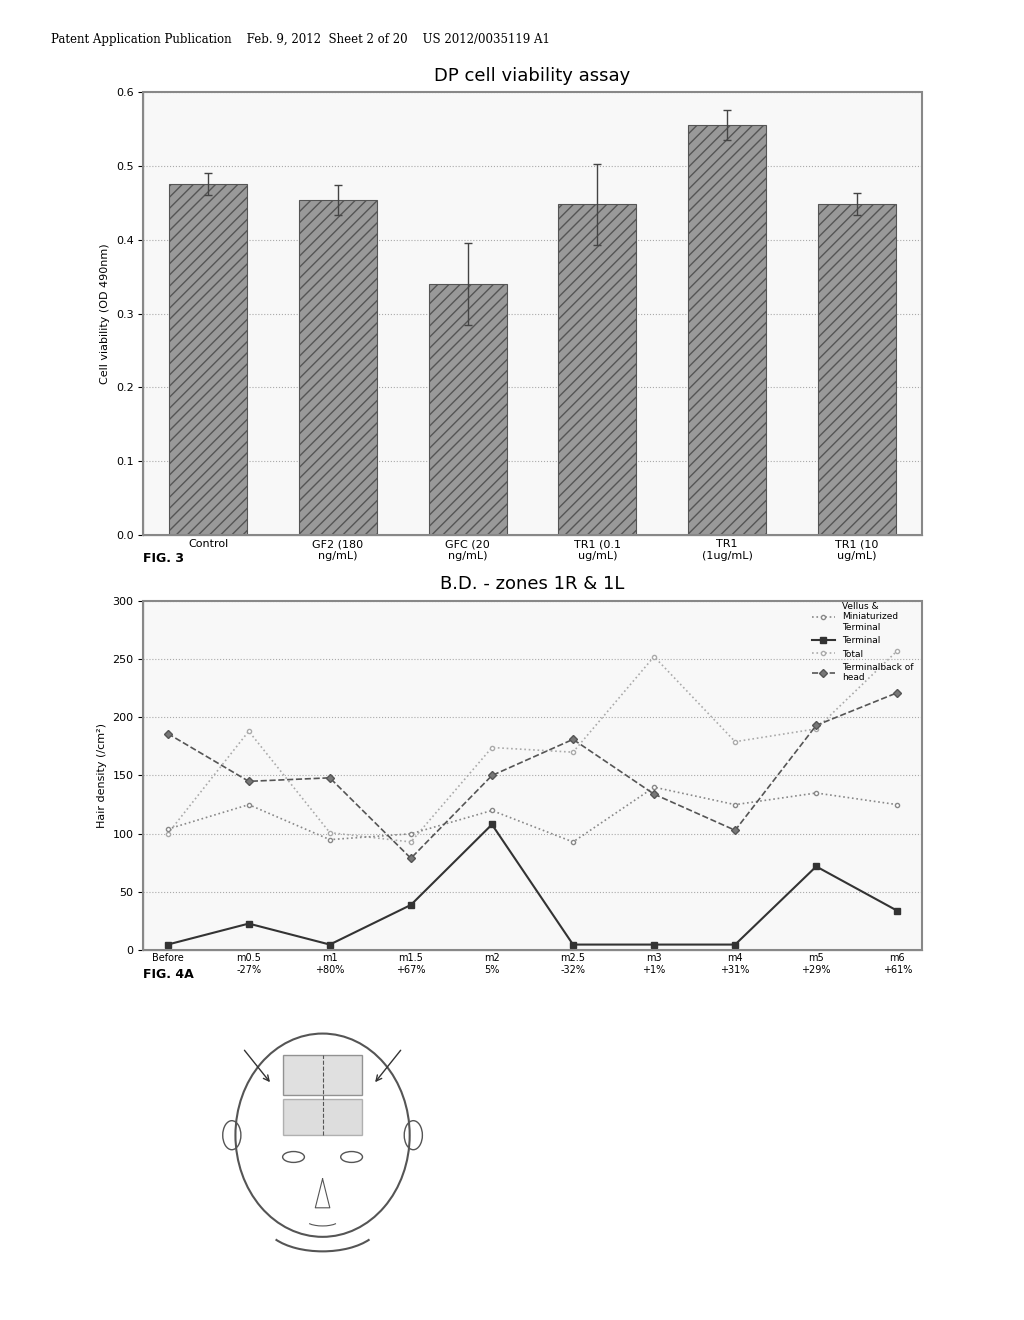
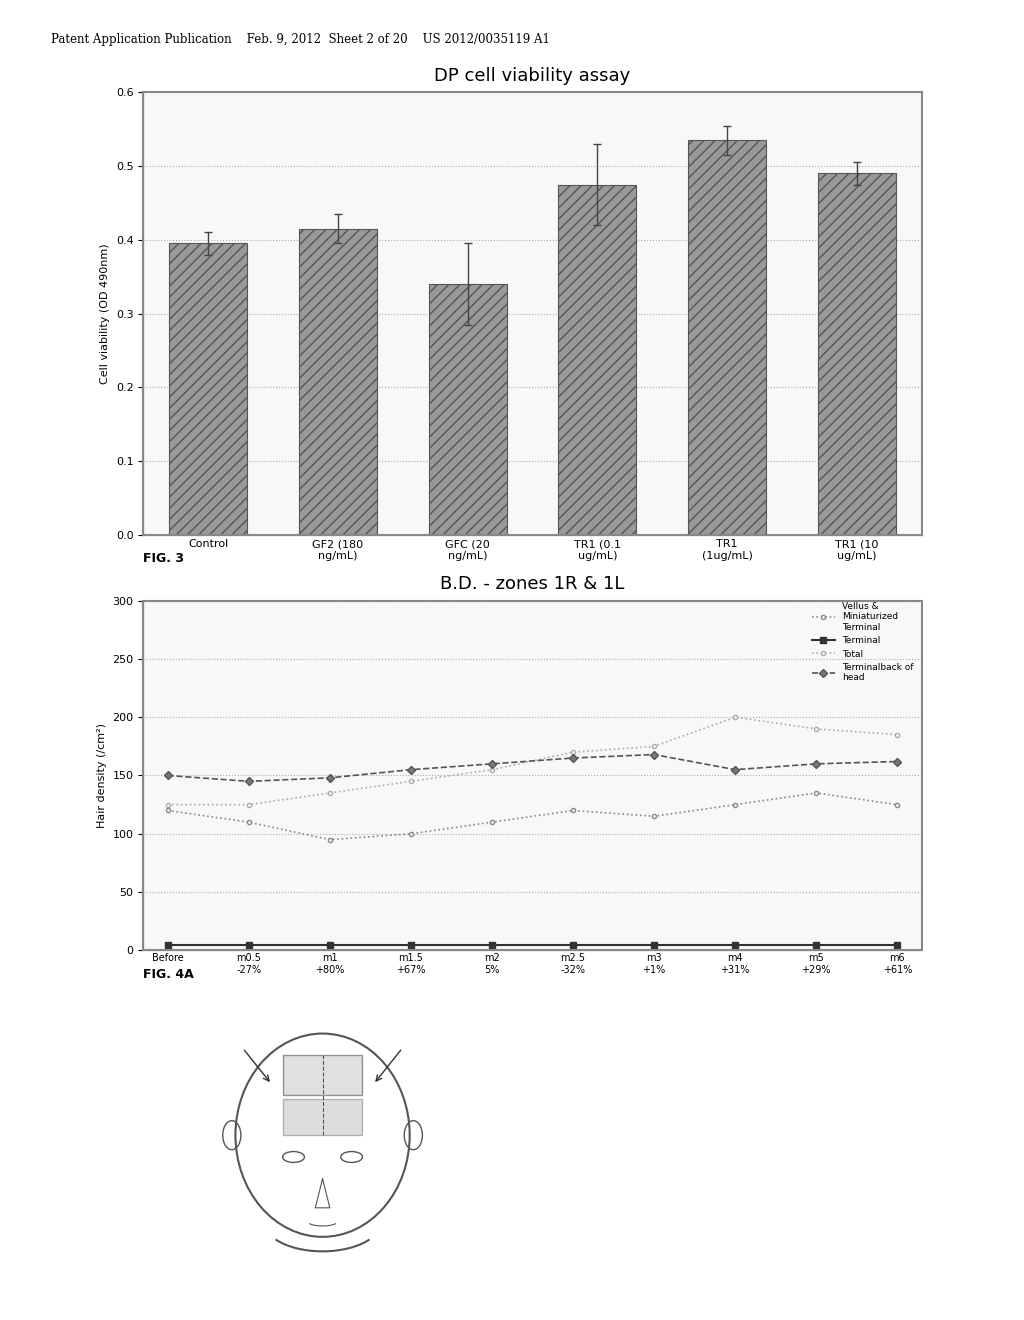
DP cell viability assay/Control: 0.476 -> 0.395
DP cell viability assay/GF2 (180 ng/mL): 0.454 -> 0.415
DP cell viability assay/TR1 (0.1 ug/mL): 0.448 -> 0.475
DP cell viability assay/TR1 (1ug/mL): 0.556 -> 0.535
DP cell viability assay/TR1 (10 ug/mL): 0.448 -> 0.490
B.D. - zones 1R & 1L/Vellus & Miniaturized Terminal/Before: 104 -> 120
B.D. - zones 1R & 1L/Total/Before: 100 -> 125
B.D. - zones 1R & 1L/Terminalback of head/Before: 186 -> 150
B.D. - zones 1R & 1L/Vellus & Miniaturized Terminal/m0.5 -27%: 125 -> 110
B.D. - zones 1R & 1L/Terminal/m0.5 -27%: 23 -> 5
B.D. - zones 1R & 1L/Total/m0.5 -27%: 188 -> 125
B.D. - zones 1R & 1L/Total/m1 +80%: 101 -> 135
B.D. - zones 1R & 1L/Terminal/m1.5 +67%: 39 -> 5
B.D. - zones 1R & 1L/Total/m1.5 +67%: 93 -> 145
B.D. - zones 1R & 1L/Terminalback of head/m1.5 +67%: 79 -> 155
B.D. - zones 1R & 1L/Vellus & Miniaturized Terminal/m2 5%: 120 -> 110
B.D. - zones 1R & 1L/Terminal/m2 5%: 108 -> 5
B.D. - zones 1R & 1L/Total/m2 5%: 174 -> 155
B.D. - zones 1R & 1L/Terminalback of head/m2 5%: 150 -> 160
B.D. - zones 1R & 1L/Vellus & Miniaturized Terminal/m2.5 -32%: 93 -> 120
B.D. - zones 1R & 1L/Terminalback of head/m2.5 -32%: 181 -> 165
B.D. - zones 1R & 1L/Vellus & Miniaturized Terminal/m3 +1%: 140 -> 115
B.D. - zones 1R & 1L/Total/m3 +1%: 252 -> 175
B.D. - zones 1R & 1L/Terminalback of head/m3 +1%: 134 -> 168
B.D. - zones 1R & 1L/Total/m4 +31%: 179 -> 200
B.D. - zones 1R & 1L/Terminalback of head/m4 +31%: 103 -> 155
B.D. - zones 1R & 1L/Terminal/m5 +29%: 72 -> 5
B.D. - zones 1R & 1L/Terminalback of head/m5 +29%: 193 -> 160
B.D. - zones 1R & 1L/Terminal/m6 +61%: 34 -> 5
B.D. - zones 1R & 1L/Total/m6 +61%: 257 -> 185
B.D. - zones 1R & 1L/Terminalback of head/m6 +61%: 221 -> 162
